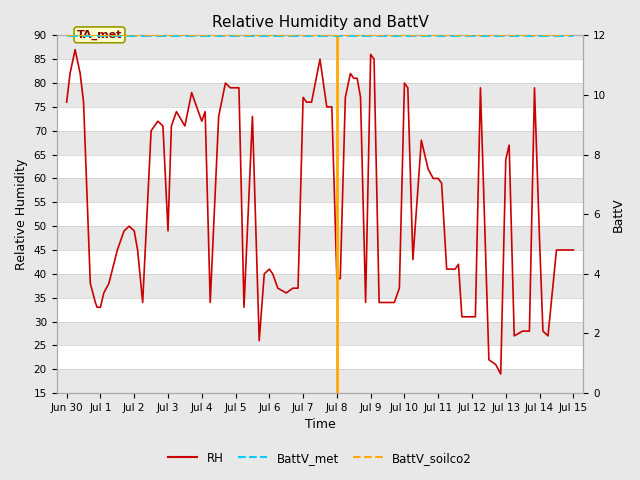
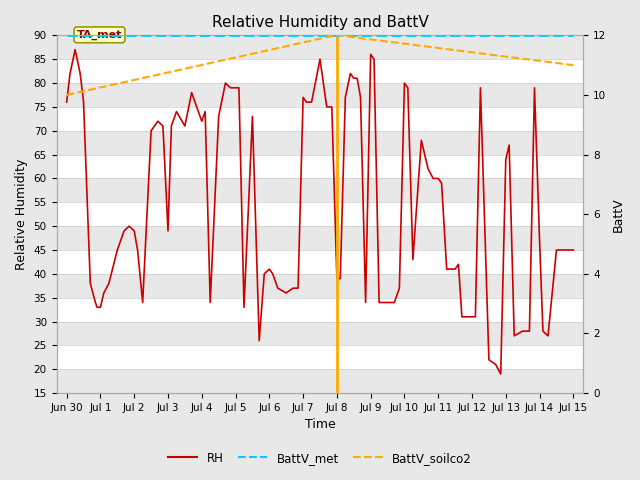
BattV_soilco2/Jun 30: 12 -> 10
BattV_soilco2/Jul 15: 12 -> 11
